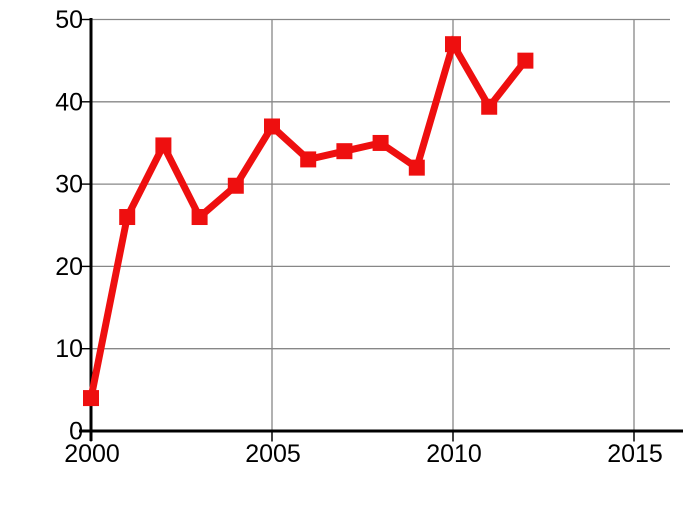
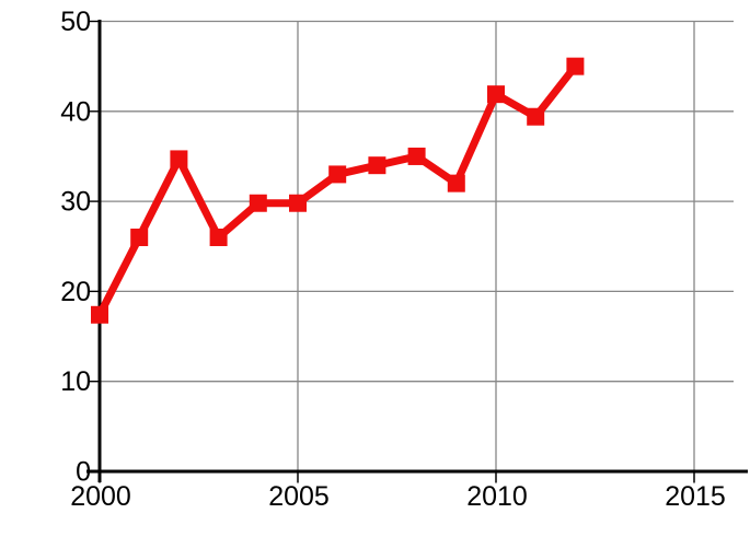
2000: 4 -> 17
2005: 37 -> 30
2010: 47 -> 42
